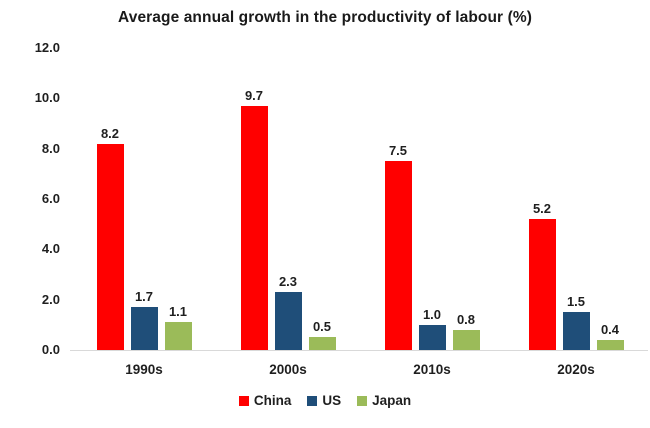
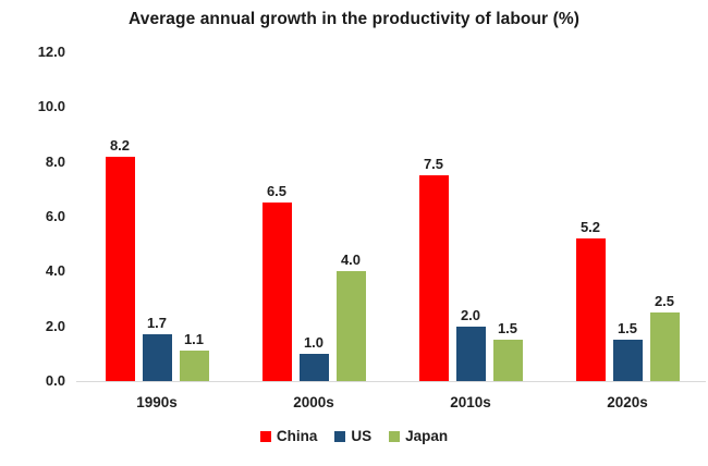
China/2000s: 9.7 -> 6.5
US/2000s: 2.3 -> 1.0
Japan/2000s: 0.5 -> 4.0
US/2010s: 1.0 -> 2.0
Japan/2010s: 0.8 -> 1.5
Japan/2020s: 0.4 -> 2.5
